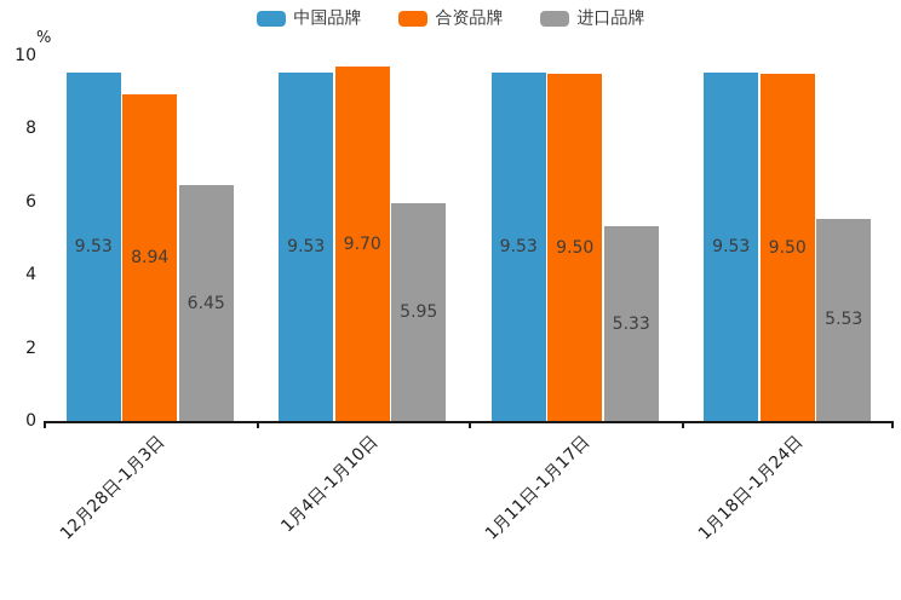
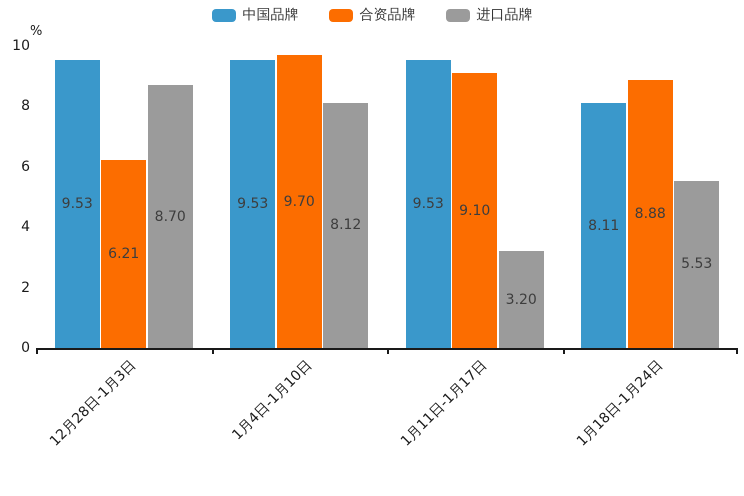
合资品牌/12月28日-1月3日: 8.94 -> 6.21
进口品牌/12月28日-1月3日: 6.45 -> 8.70
进口品牌/1月4日-1月10日: 5.95 -> 8.12
合资品牌/1月11日-1月17日: 9.50 -> 9.10
进口品牌/1月11日-1月17日: 5.33 -> 3.20
中国品牌/1月18日-1月24日: 9.53 -> 8.11
合资品牌/1月18日-1月24日: 9.50 -> 8.88
